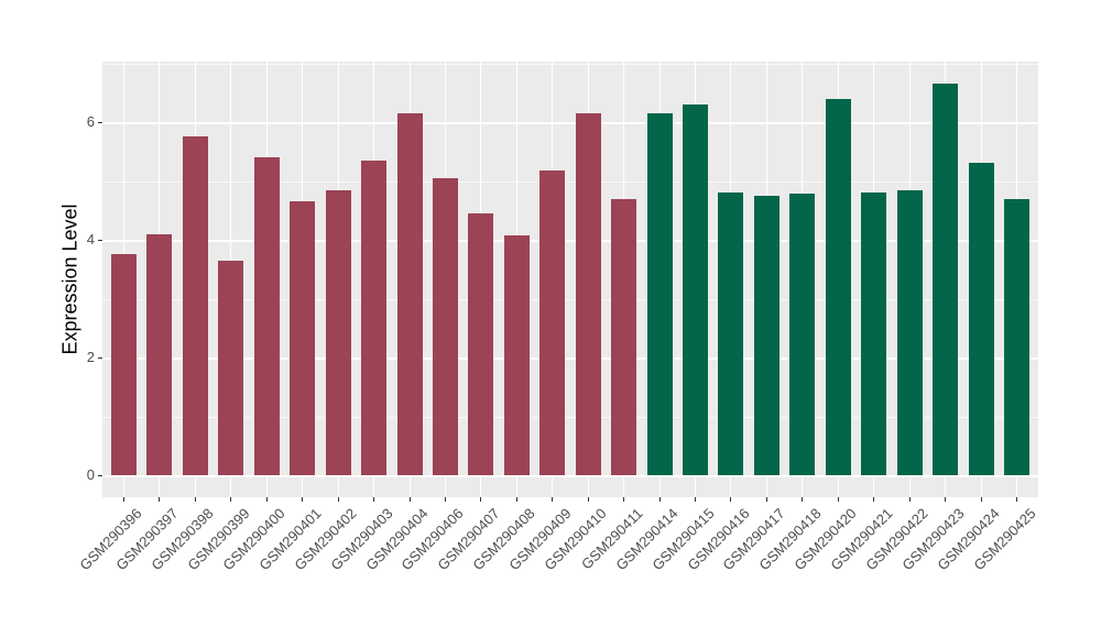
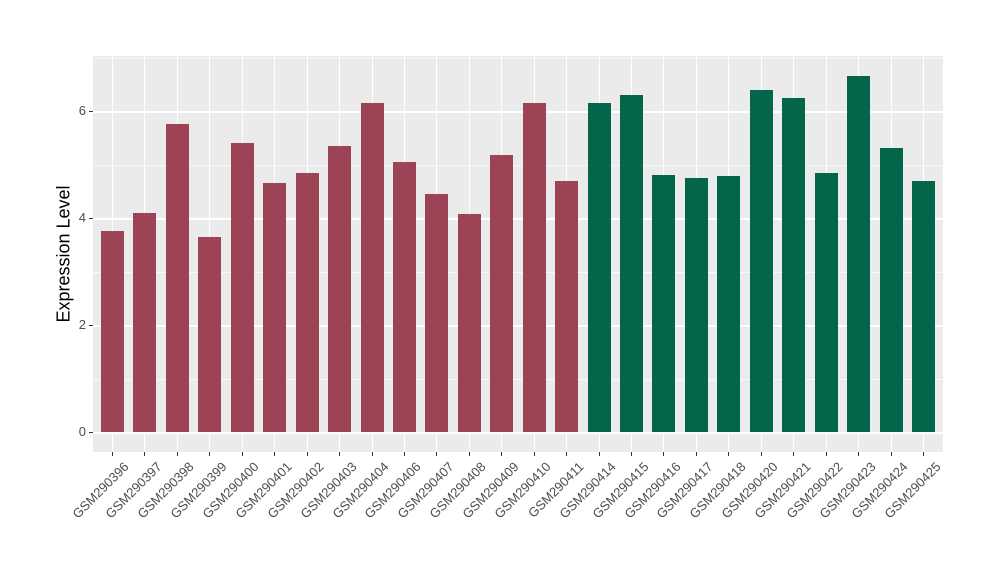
GSM290421: 4.8 -> 6.2
